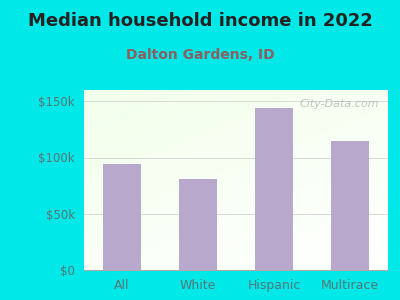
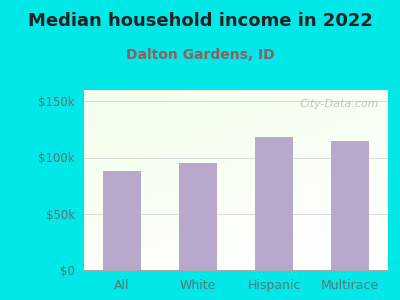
All: $94k -> $88k
White: $81k -> $95k
Hispanic: $144k -> $118k
